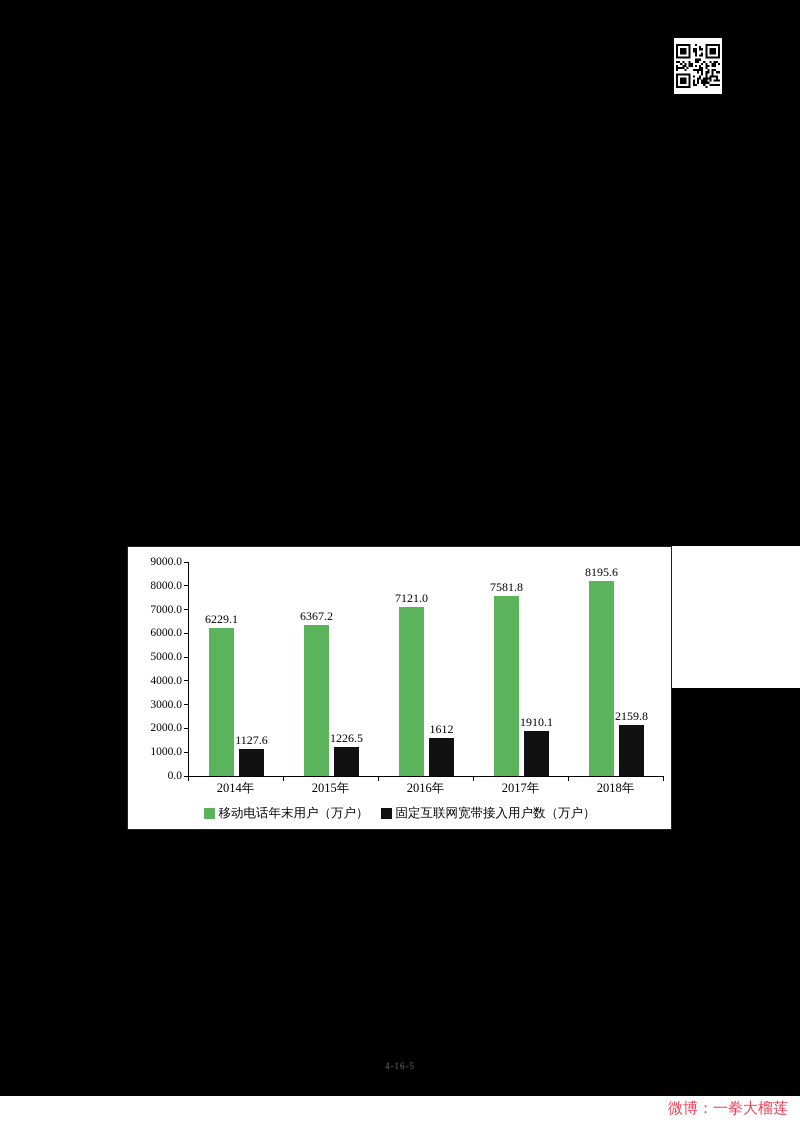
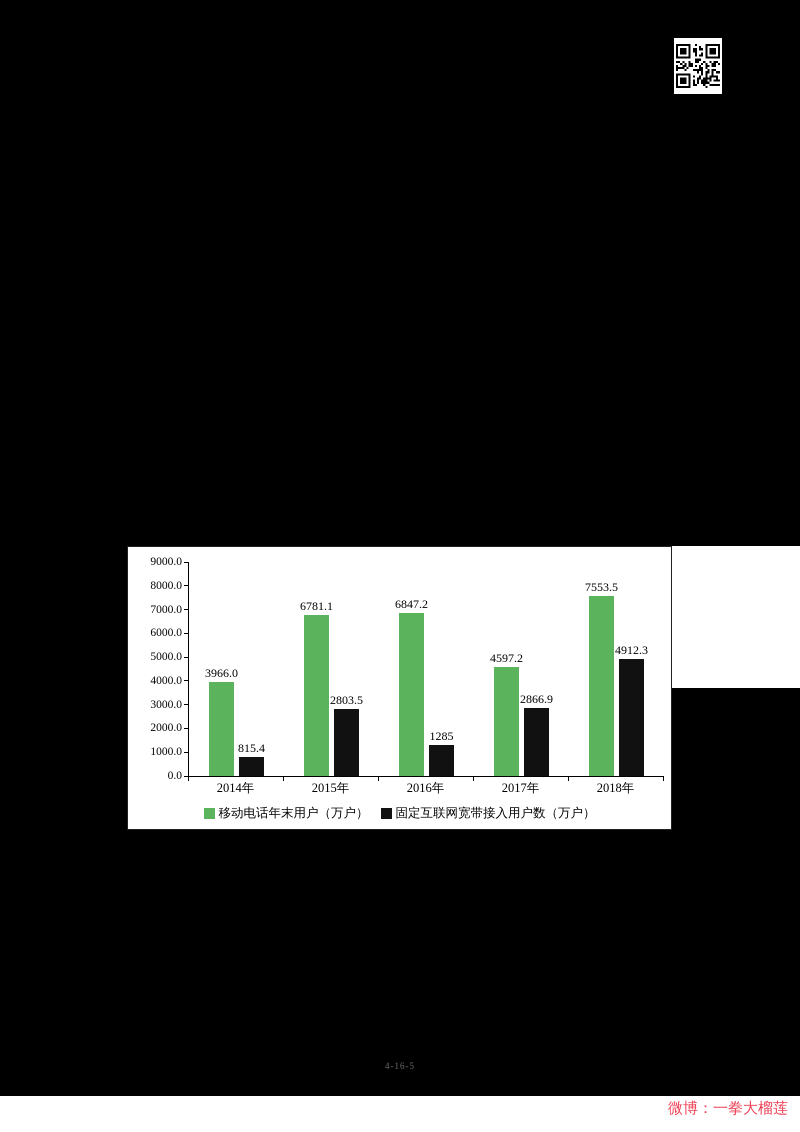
移动电话年末用户（万户）/2014年: 6229.1 -> 3966.0
固定互联网宽带接入用户数（万户）/2014年: 1127.6 -> 815.4
移动电话年末用户（万户）/2015年: 6367.2 -> 6781.1
固定互联网宽带接入用户数（万户）/2015年: 1226.5 -> 2803.5
移动电话年末用户（万户）/2016年: 7121.0 -> 6847.2
固定互联网宽带接入用户数（万户）/2016年: 1612 -> 1285
移动电话年末用户（万户）/2017年: 7581.8 -> 4597.2
固定互联网宽带接入用户数（万户）/2017年: 1910.1 -> 2866.9
移动电话年末用户（万户）/2018年: 8195.6 -> 7553.5
固定互联网宽带接入用户数（万户）/2018年: 2159.8 -> 4912.3
